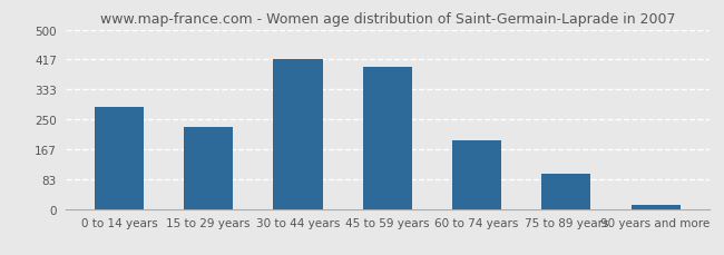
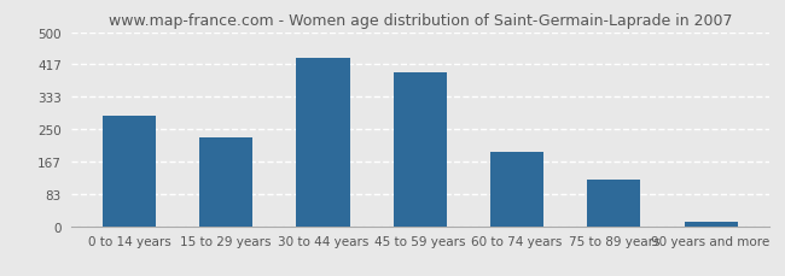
30 to 44 years: 418 -> 435
75 to 89 years: 97 -> 120
